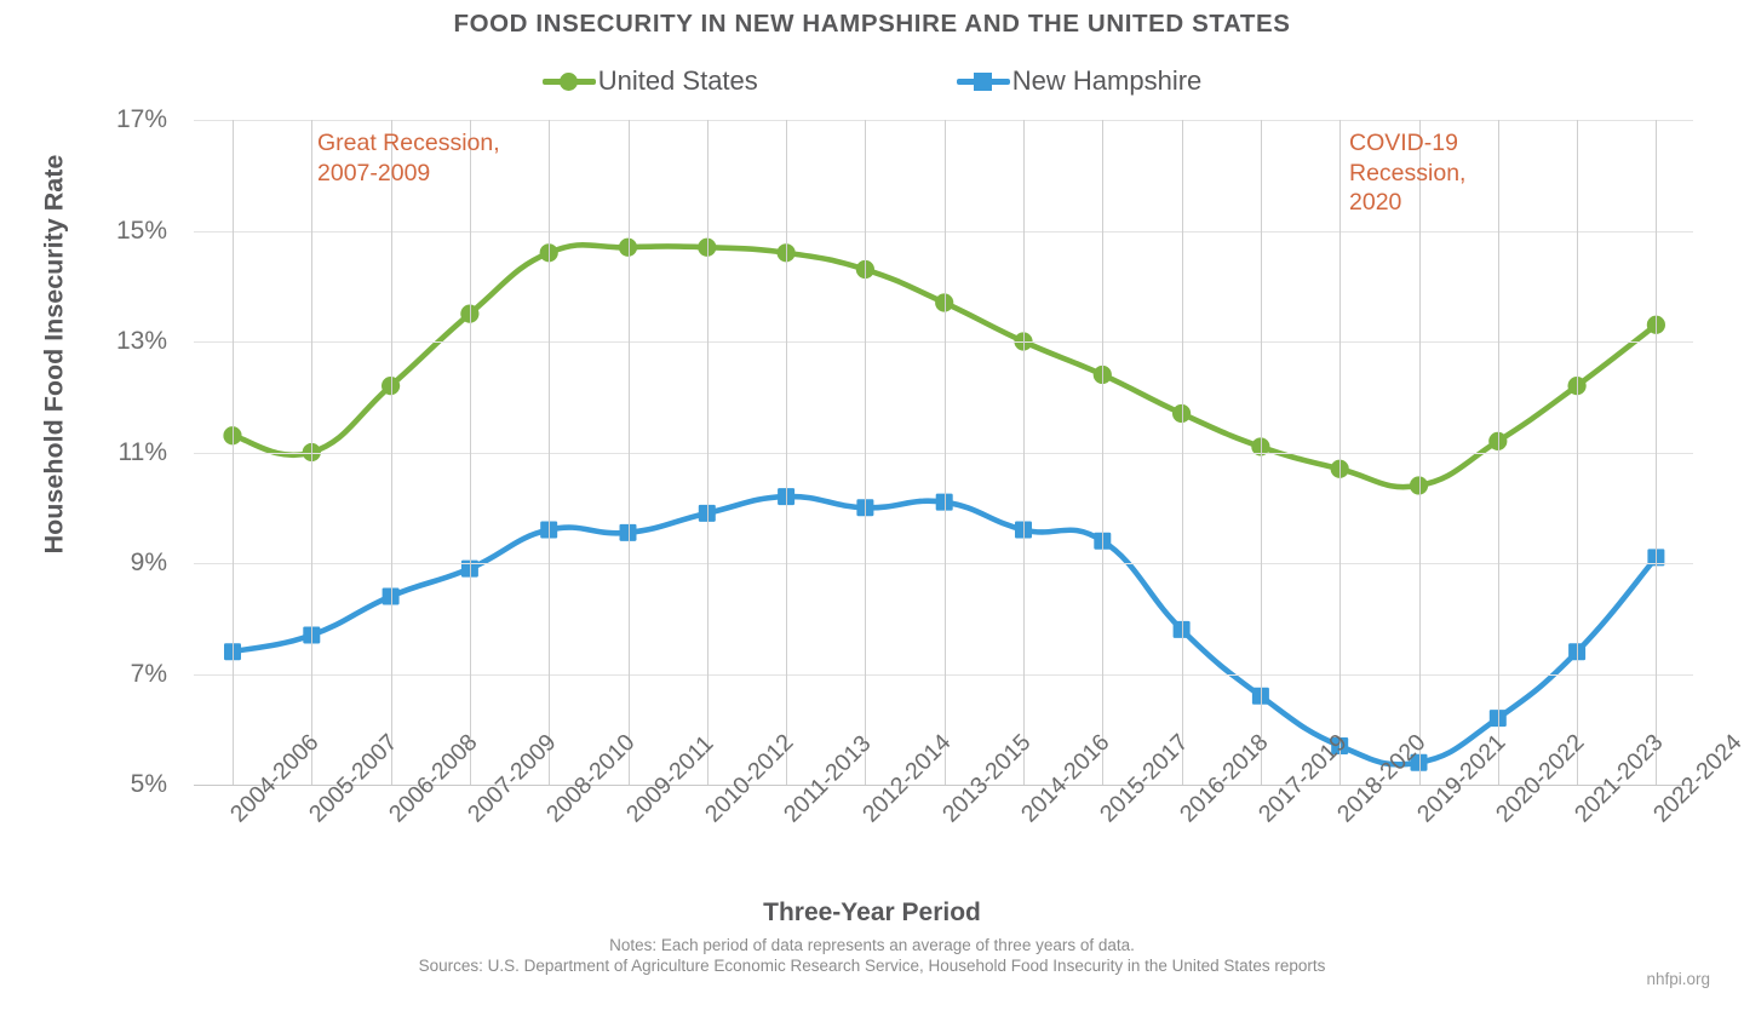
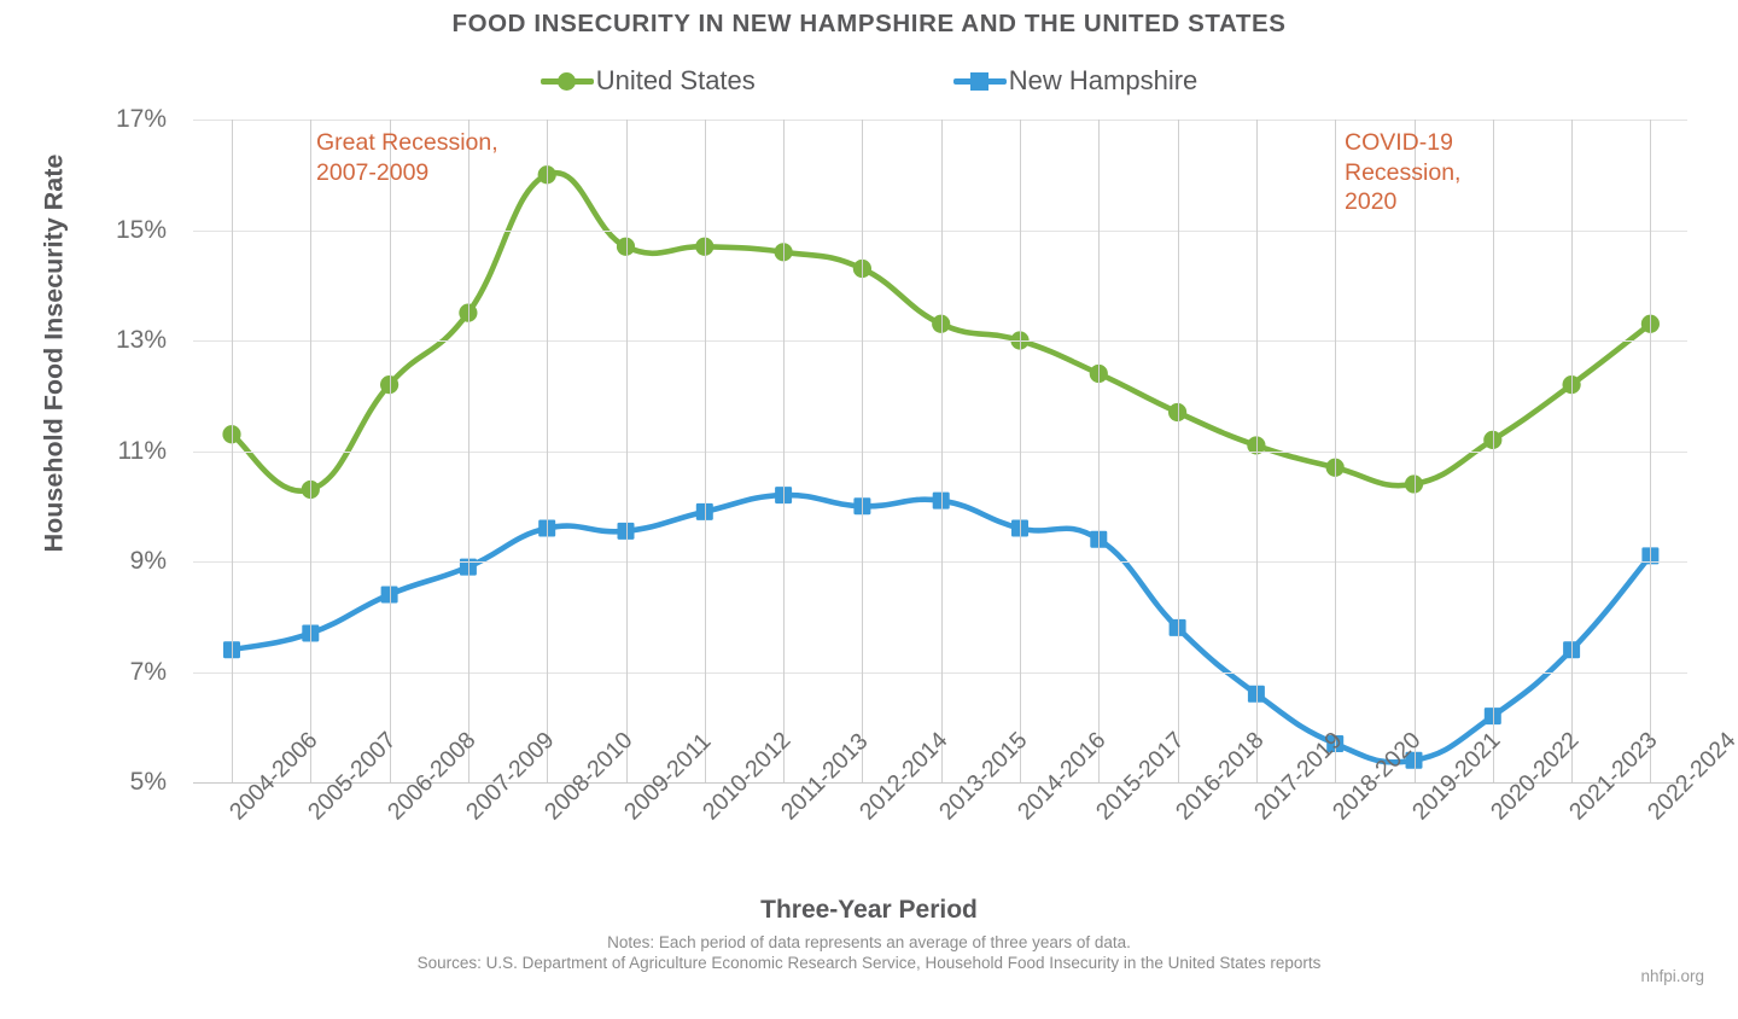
United States/2005-2007: 11.0% -> 10.3%
United States/2008-2010: 14.6% -> 16.0%
United States/2013-2015: 13.7% -> 13.3%
